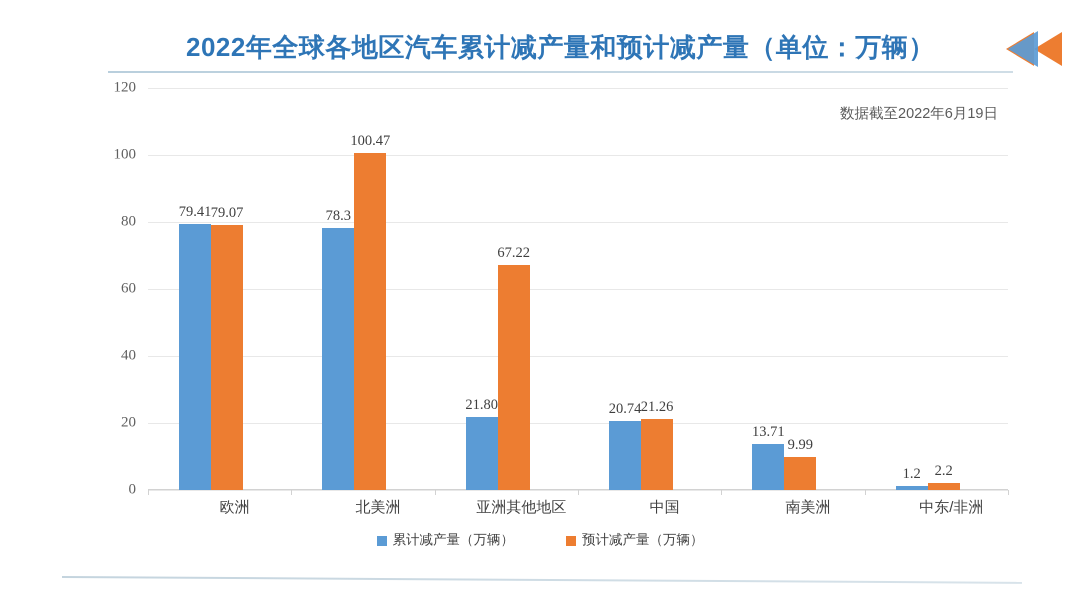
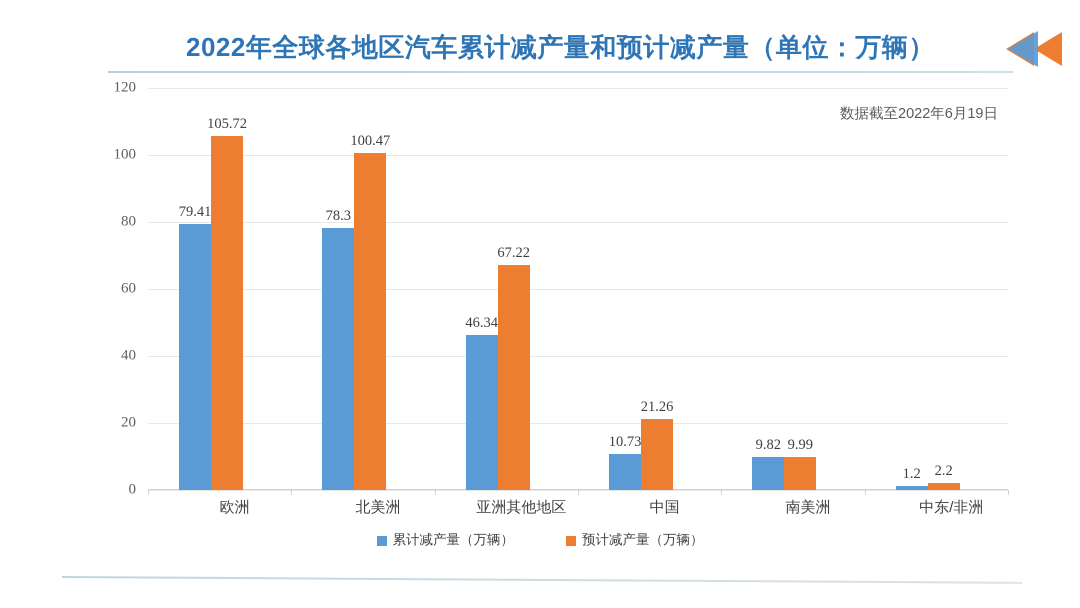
预计减产量（万辆）/欧洲: 79.07 -> 105.72
累计减产量（万辆）/亚洲其他地区: 21.80 -> 46.34
累计减产量（万辆）/中国: 20.74 -> 10.73
累计减产量（万辆）/南美洲: 13.71 -> 9.82
